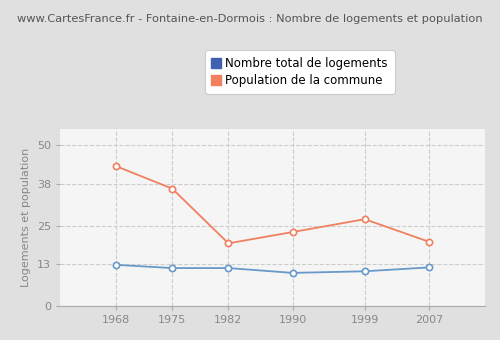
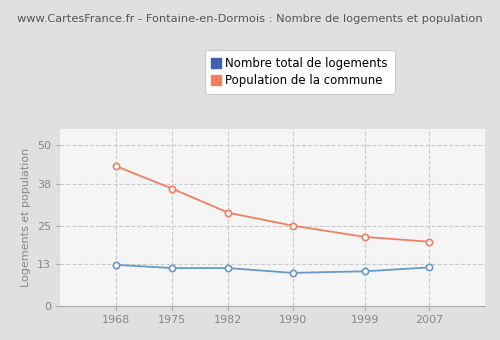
Population de la commune/1982: 19.5 -> 29.0
Population de la commune/1990: 23.0 -> 25.0
Population de la commune/1999: 27.0 -> 21.5
